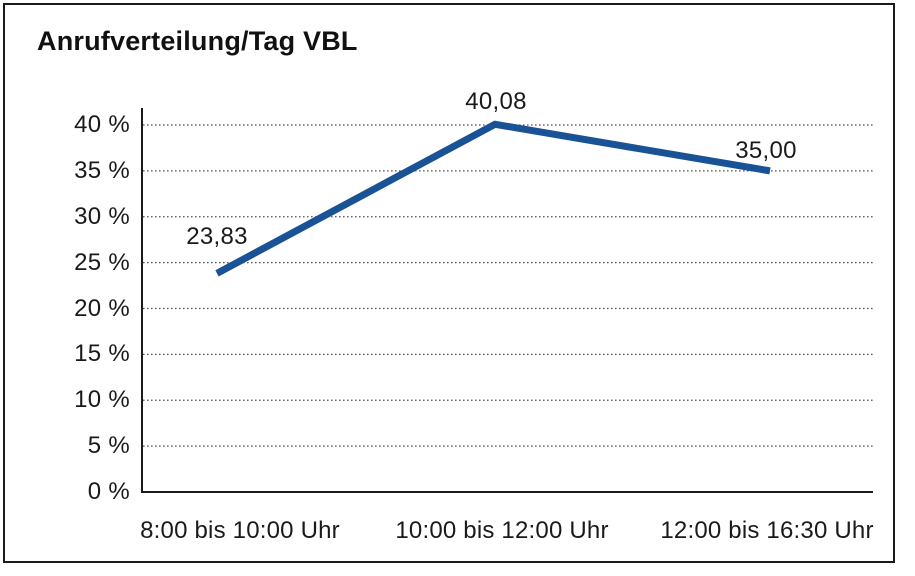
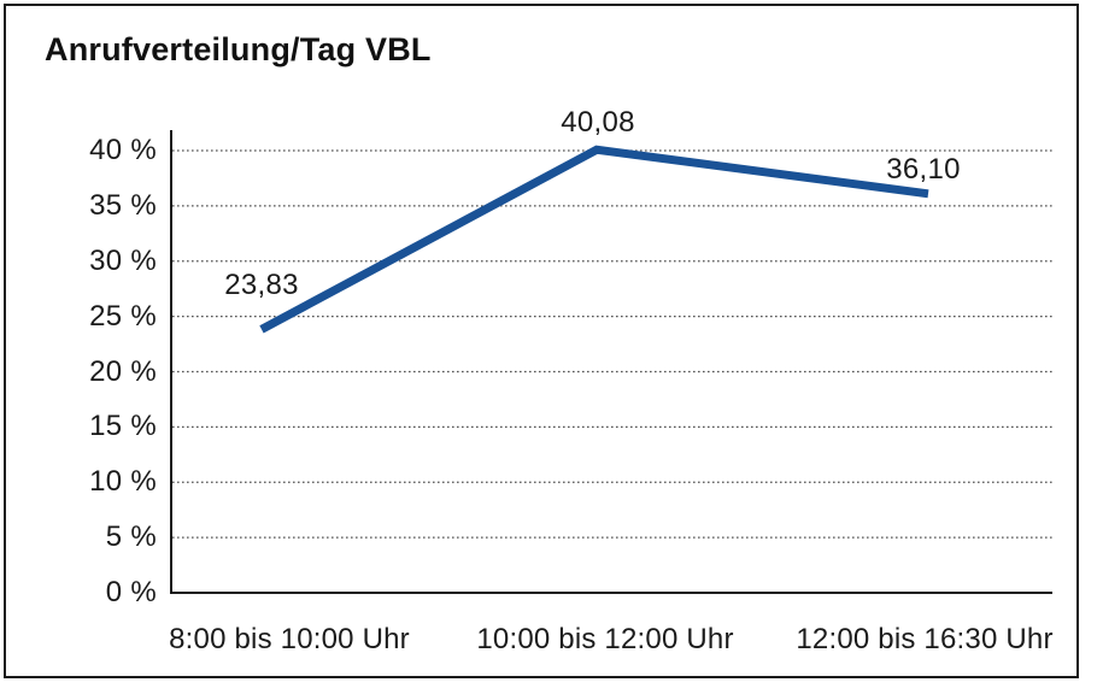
12:00 bis 16:30 Uhr: 35,00 -> 36,10
